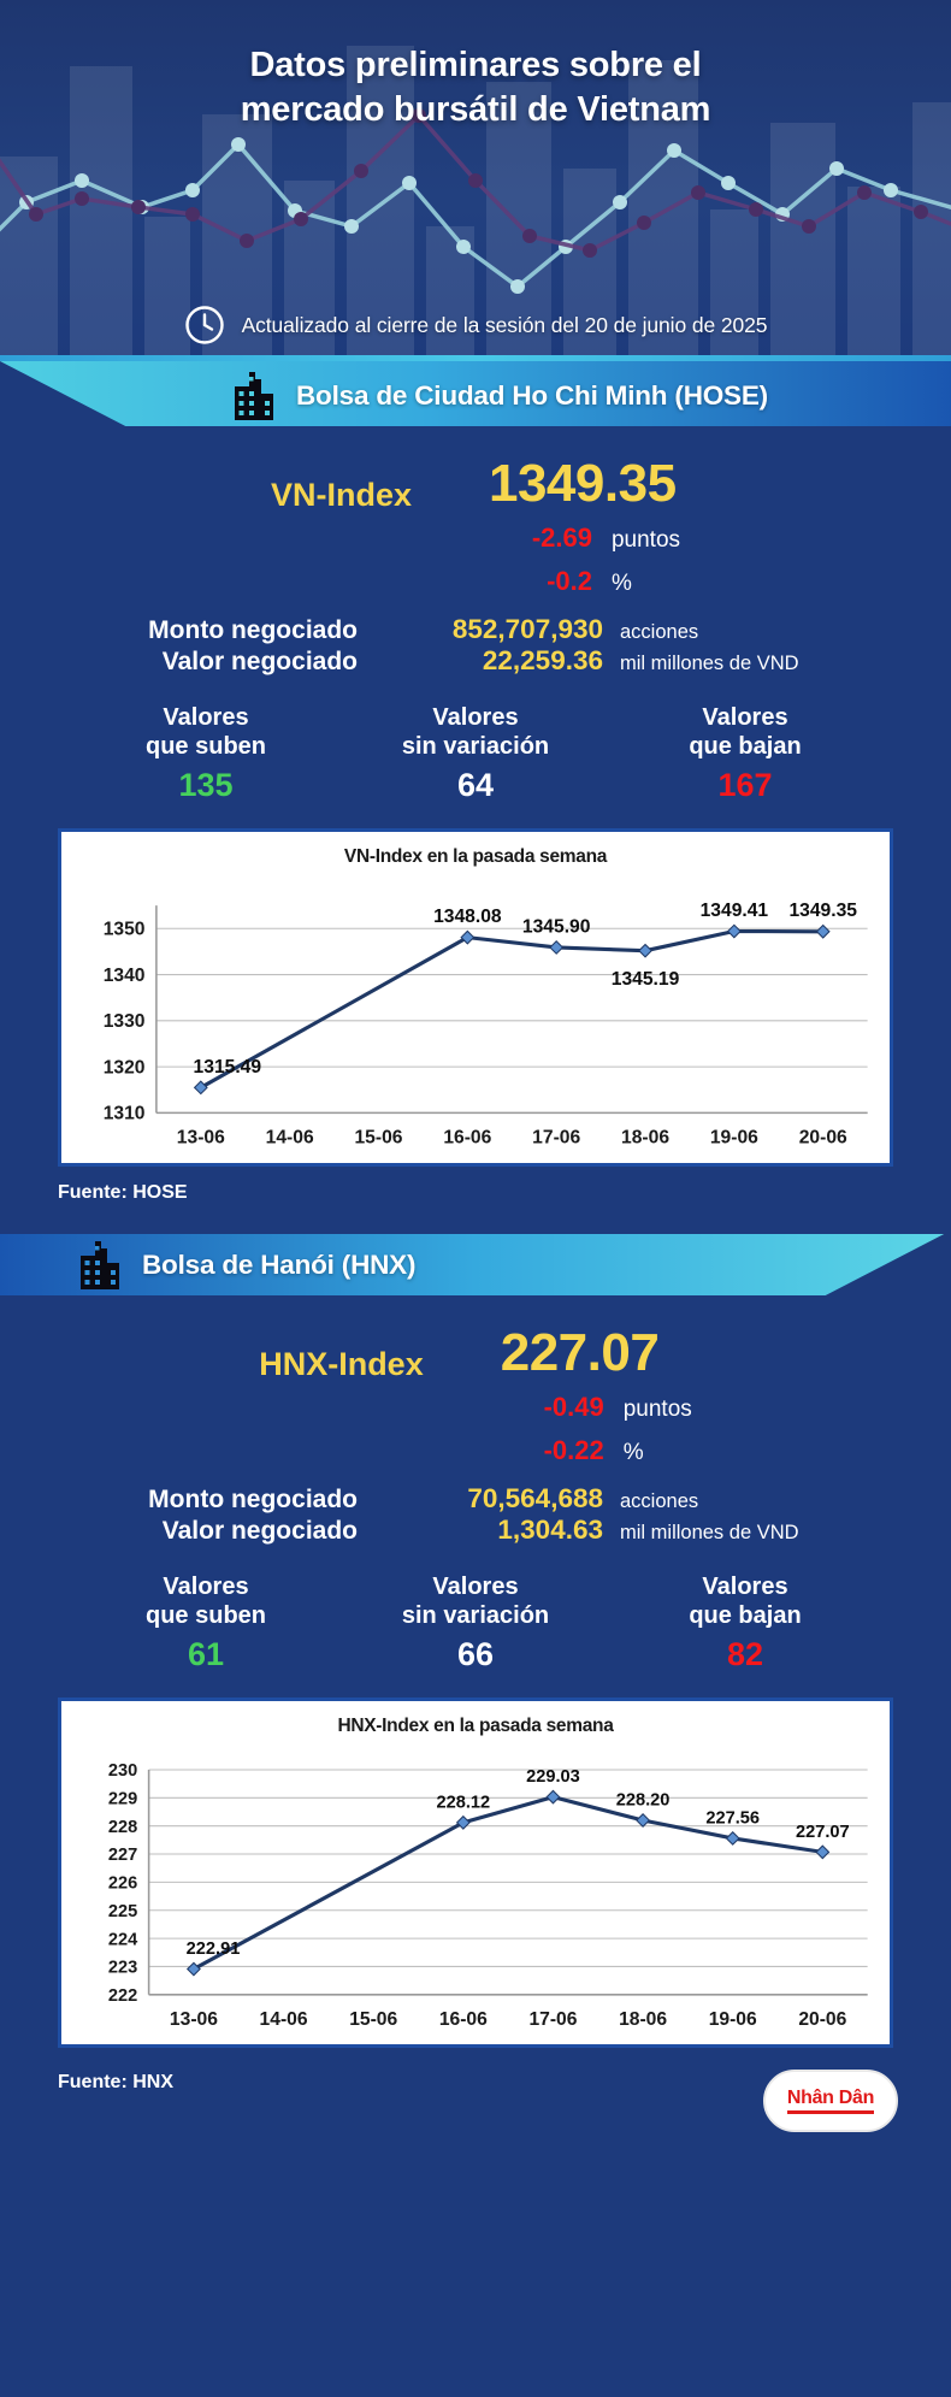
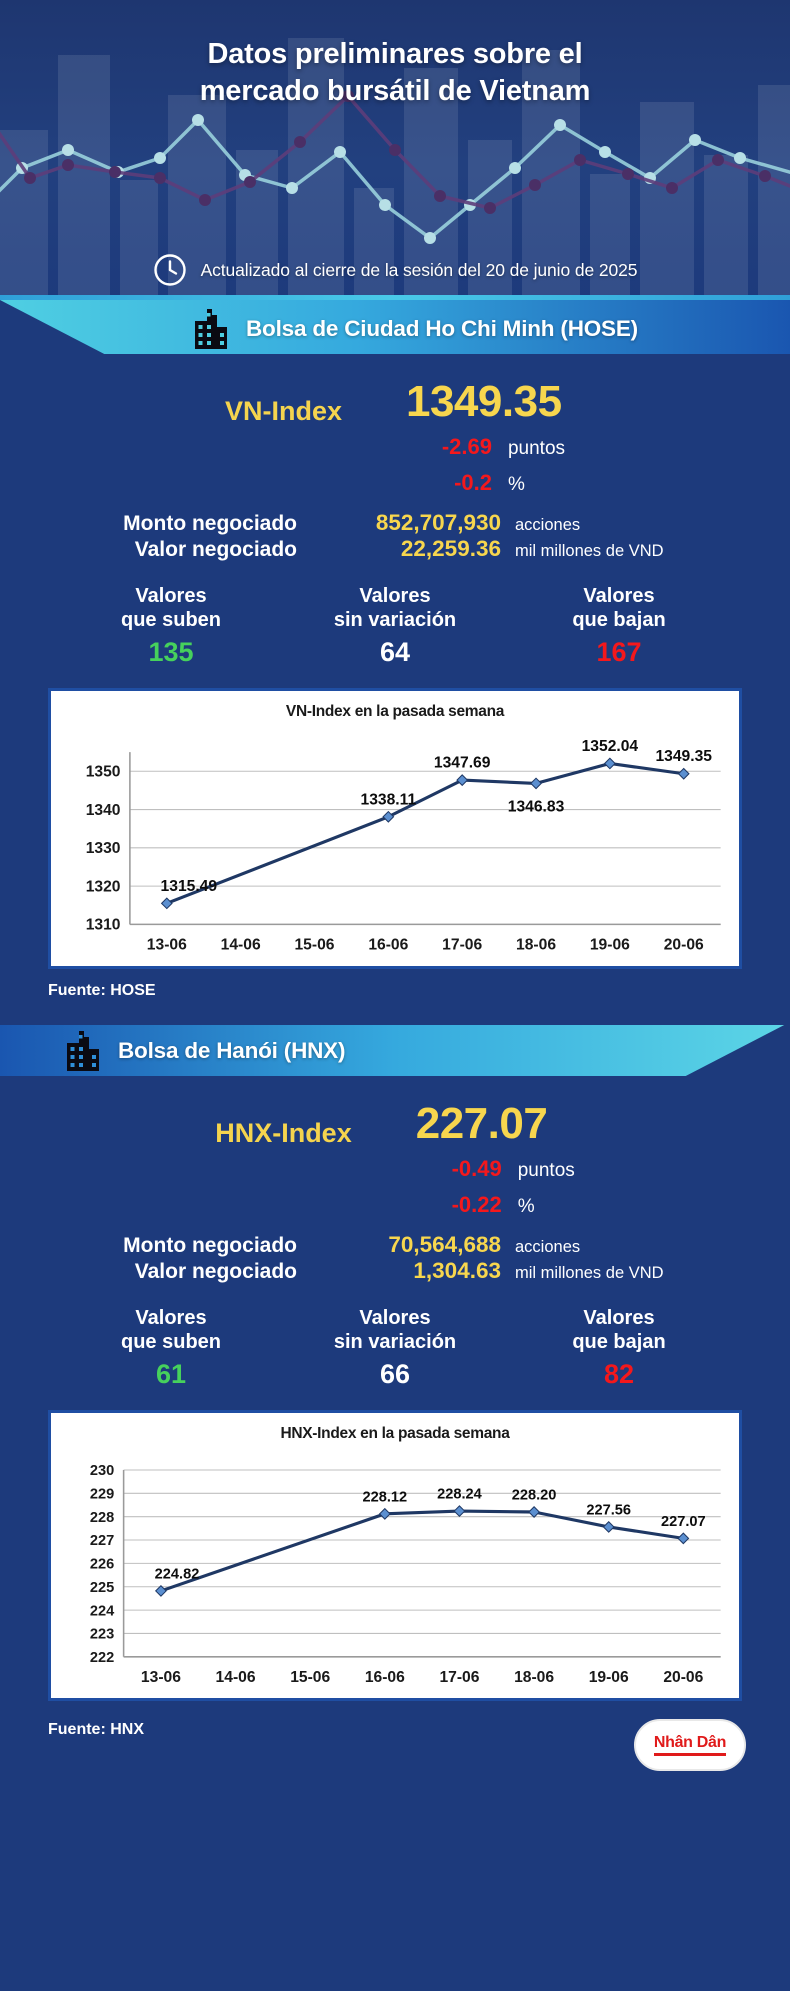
VN-Index en la pasada semana/16-06: 1348.08 -> 1338.11
VN-Index en la pasada semana/17-06: 1345.90 -> 1347.69
VN-Index en la pasada semana/18-06: 1345.19 -> 1346.83
VN-Index en la pasada semana/19-06: 1349.41 -> 1352.04
HNX-Index en la pasada semana/13-06: 222.91 -> 224.82
HNX-Index en la pasada semana/17-06: 229.03 -> 228.24
